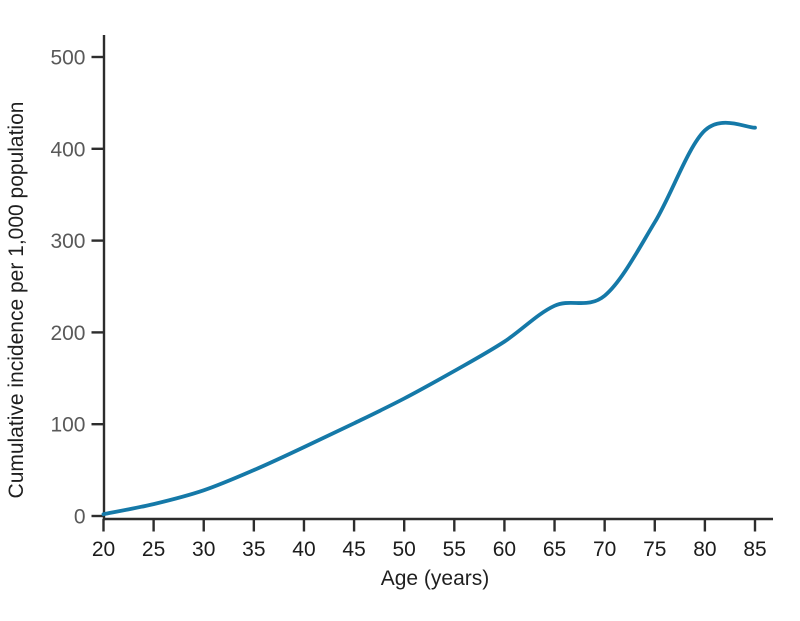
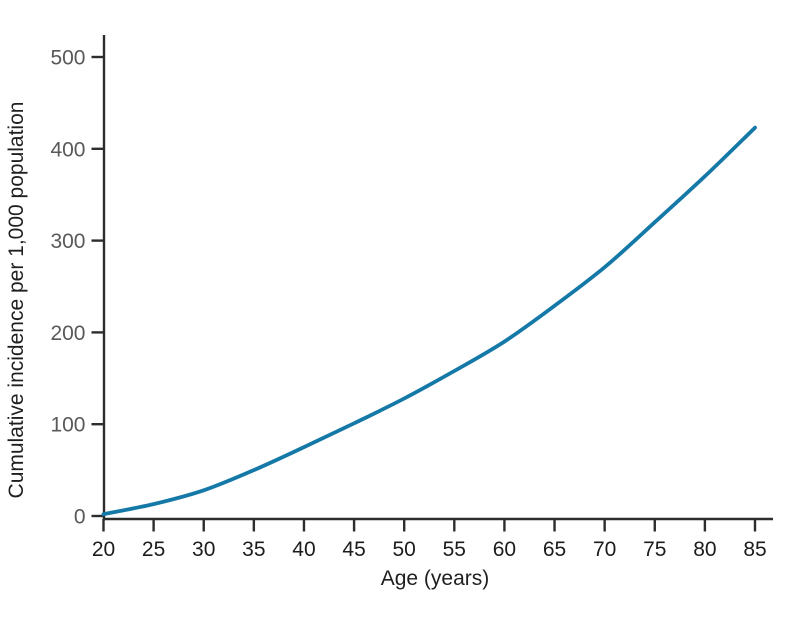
70: 240 -> 270
80: 420 -> 370
